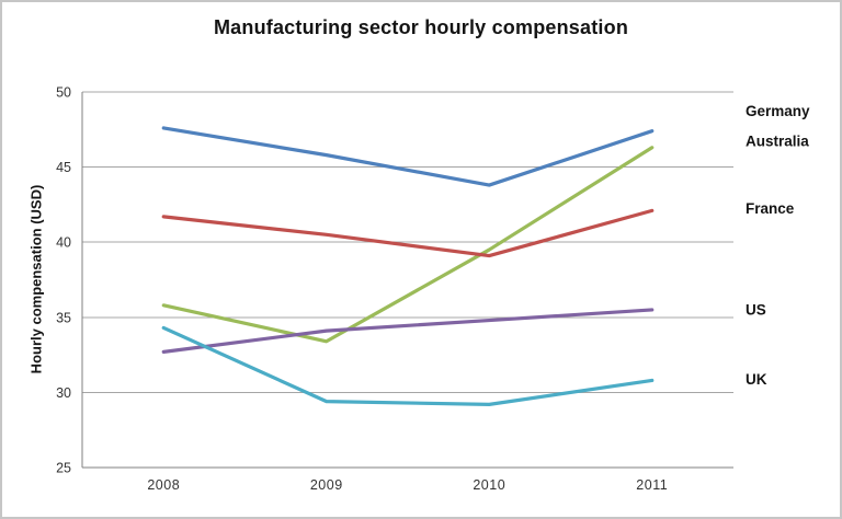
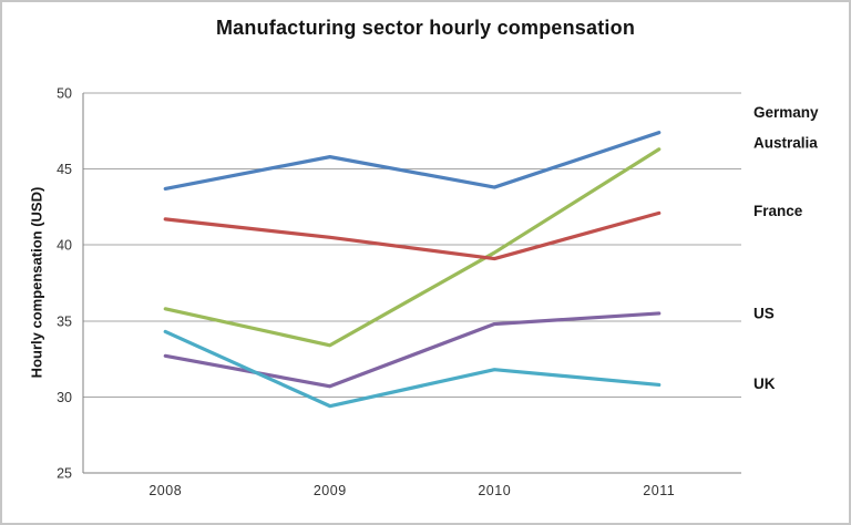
Germany/2008: 47.6 -> 43.7
US/2009: 34.1 -> 30.7
UK/2010: 29.2 -> 31.8
